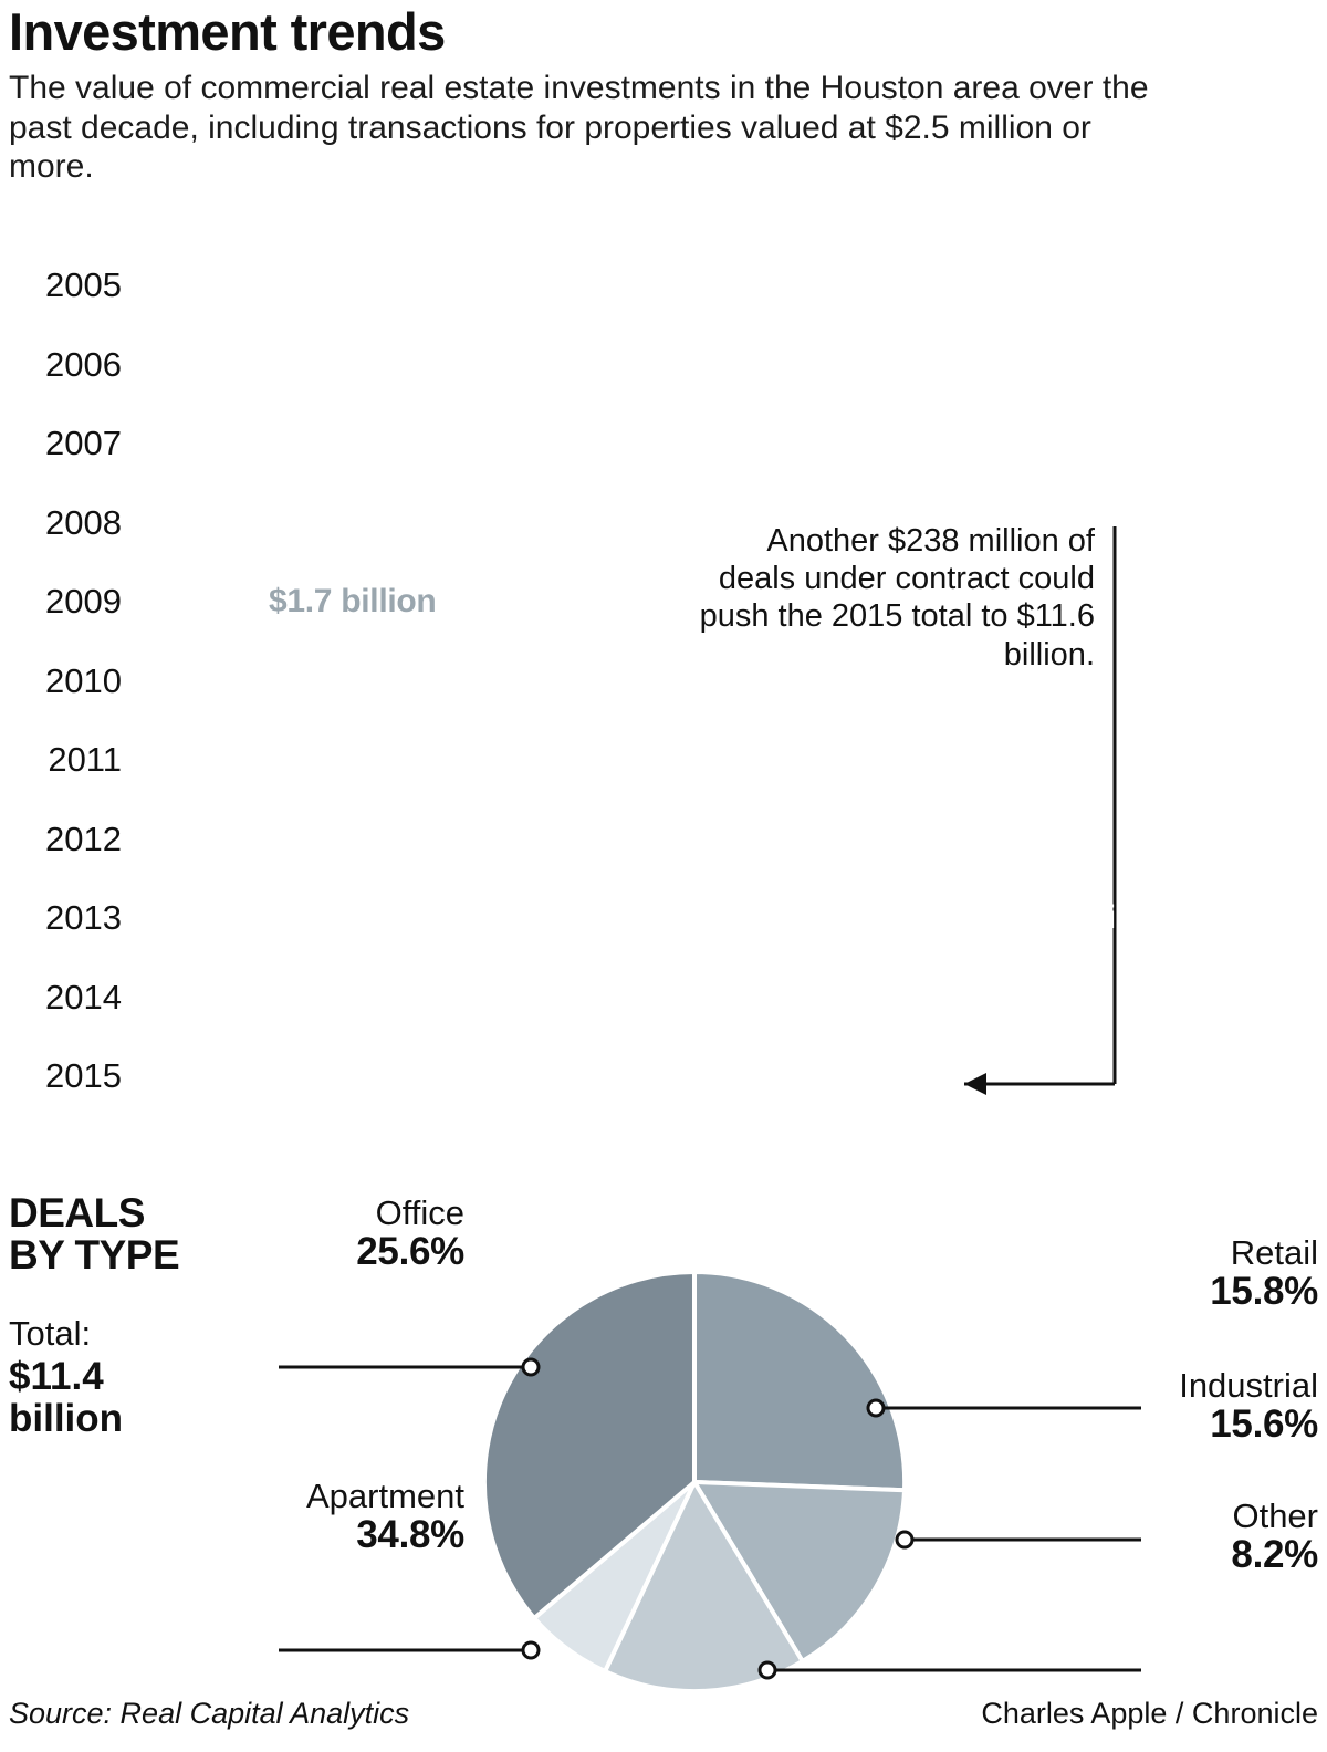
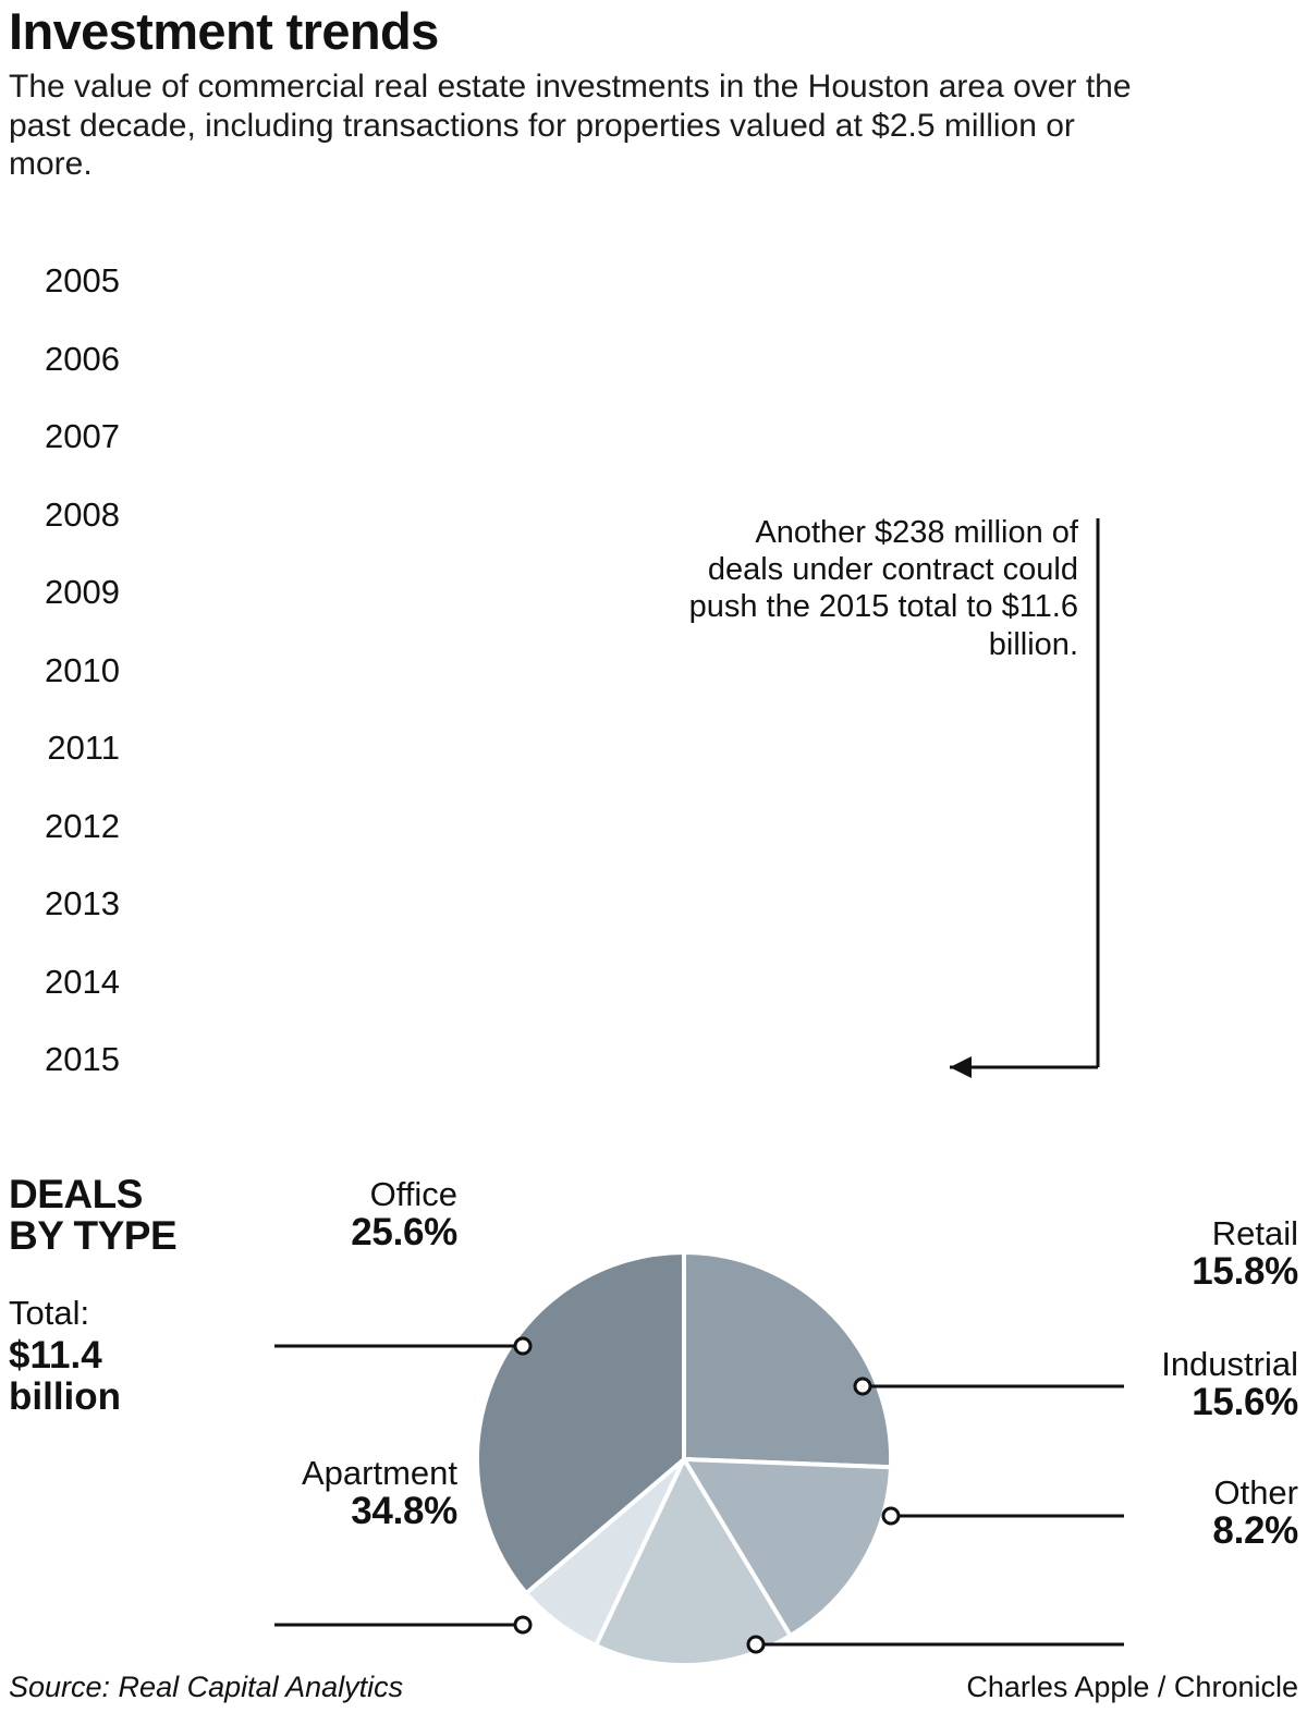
Investment trends/2009: $1.7 -> $5.6
Investment trends/2010: $5.5 -> $5.0
Investment trends/2011: $7.7 -> $6.7
Investment trends/2013: $14.8 -> $10.1
Investment trends/2014: $12.3 -> $10.3
